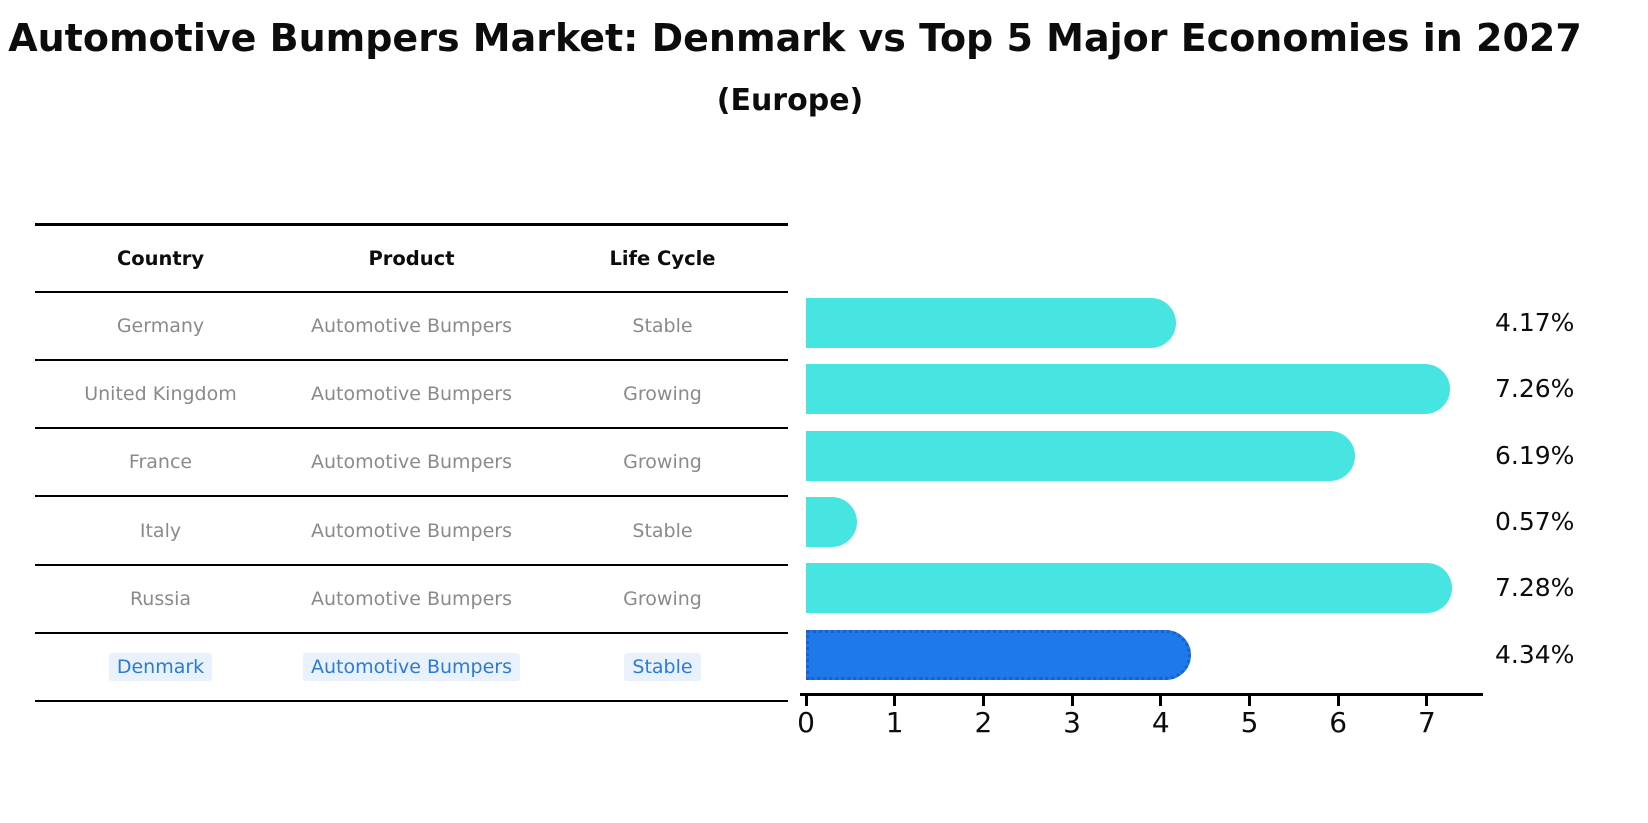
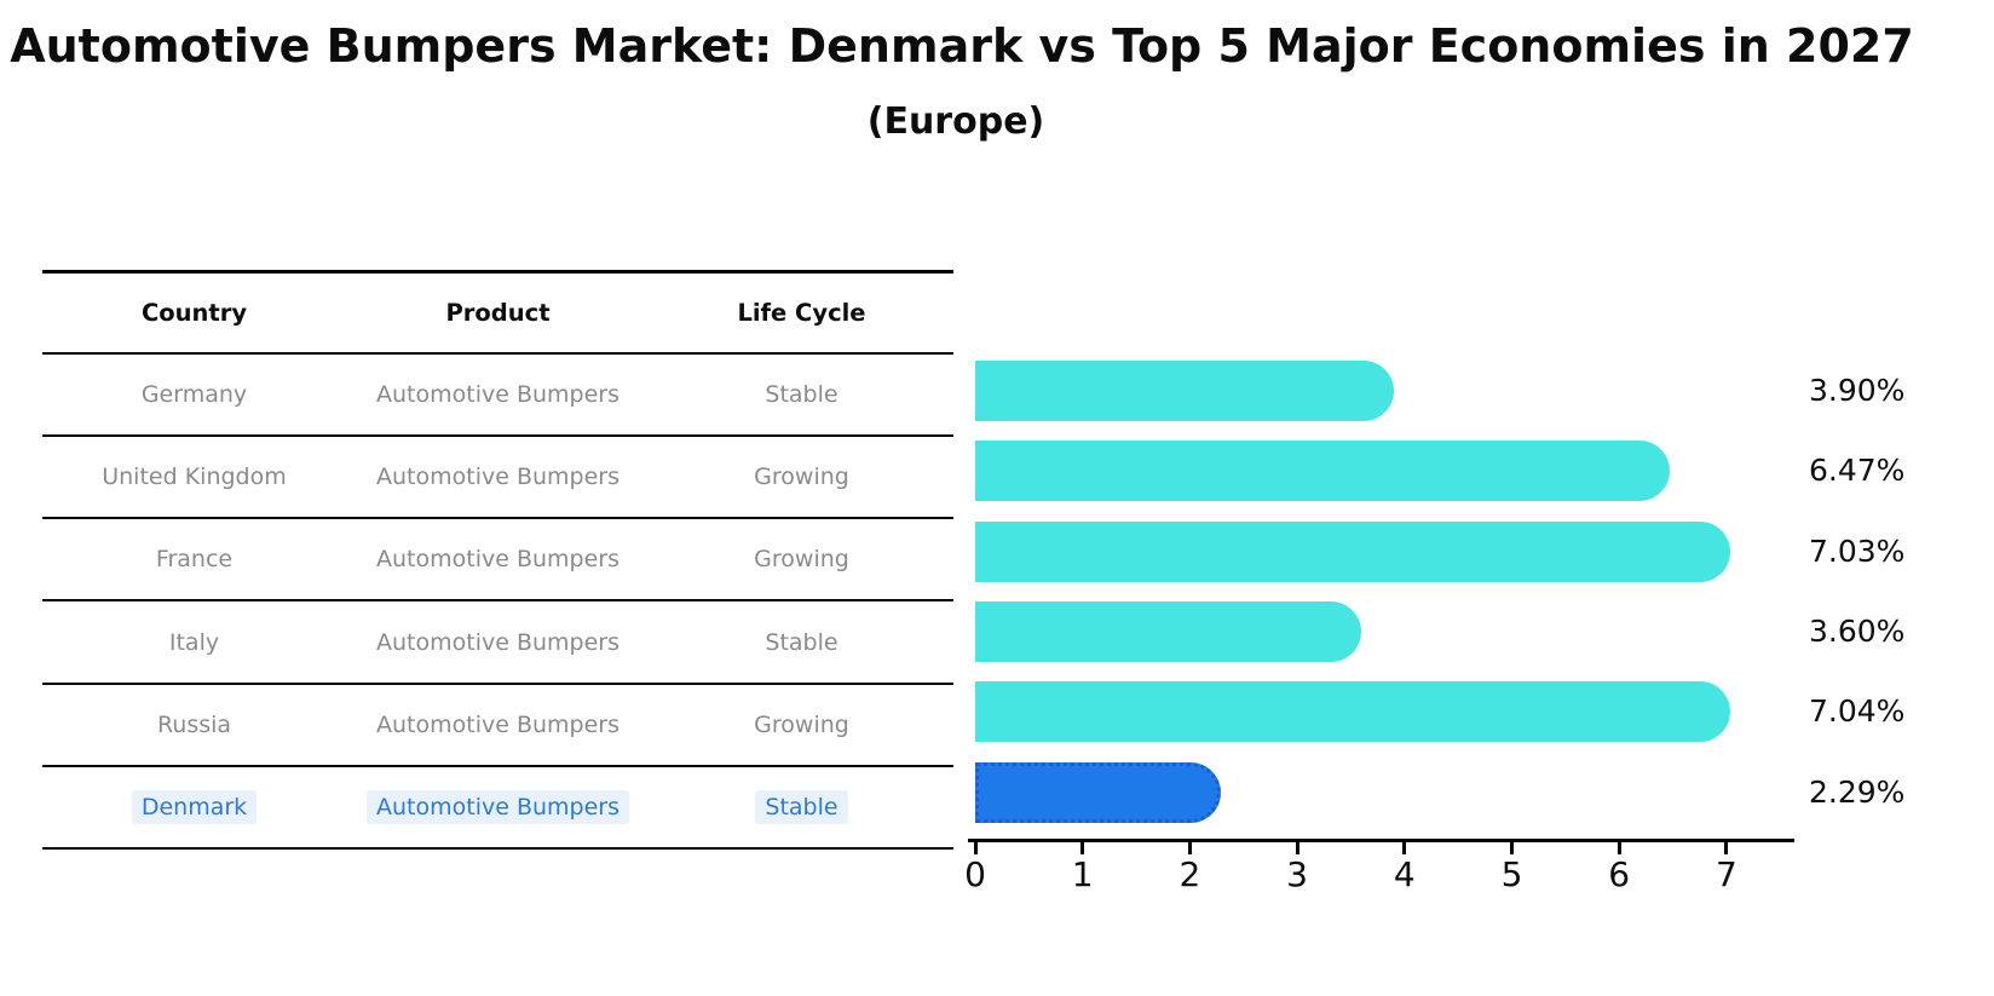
Germany: 4.17% -> 3.90%
United Kingdom: 7.26% -> 6.47%
France: 6.19% -> 7.03%
Italy: 0.57% -> 3.60%
Russia: 7.28% -> 7.04%
Denmark: 4.34% -> 2.29%
